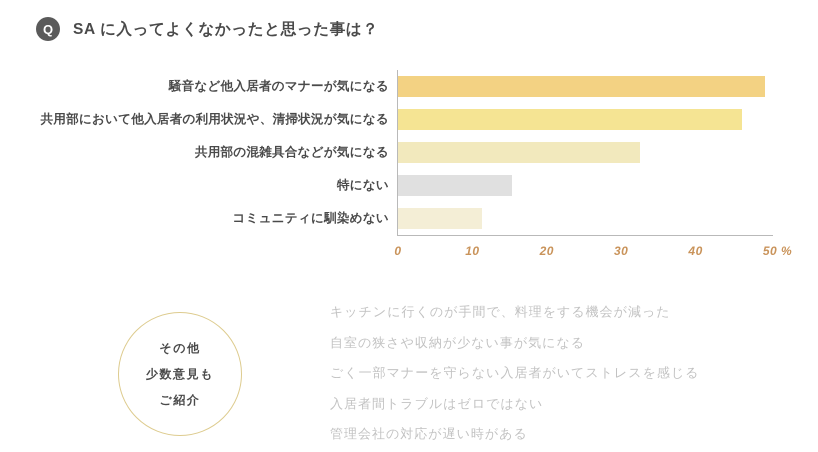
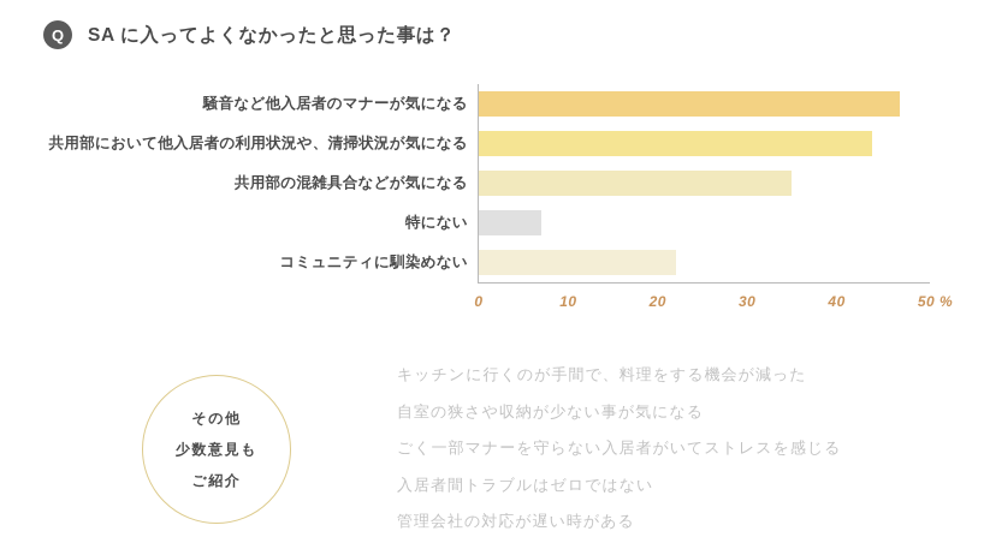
騒音など他入居者のマナーが気になる: 49 -> 47
共用部において他入居者の利用状況や、清掃状況が気になる: 46 -> 44
共用部の混雑具合などが気になる: 32 -> 35
特にない: 15 -> 7
コミュニティに馴染めない: 11 -> 22
